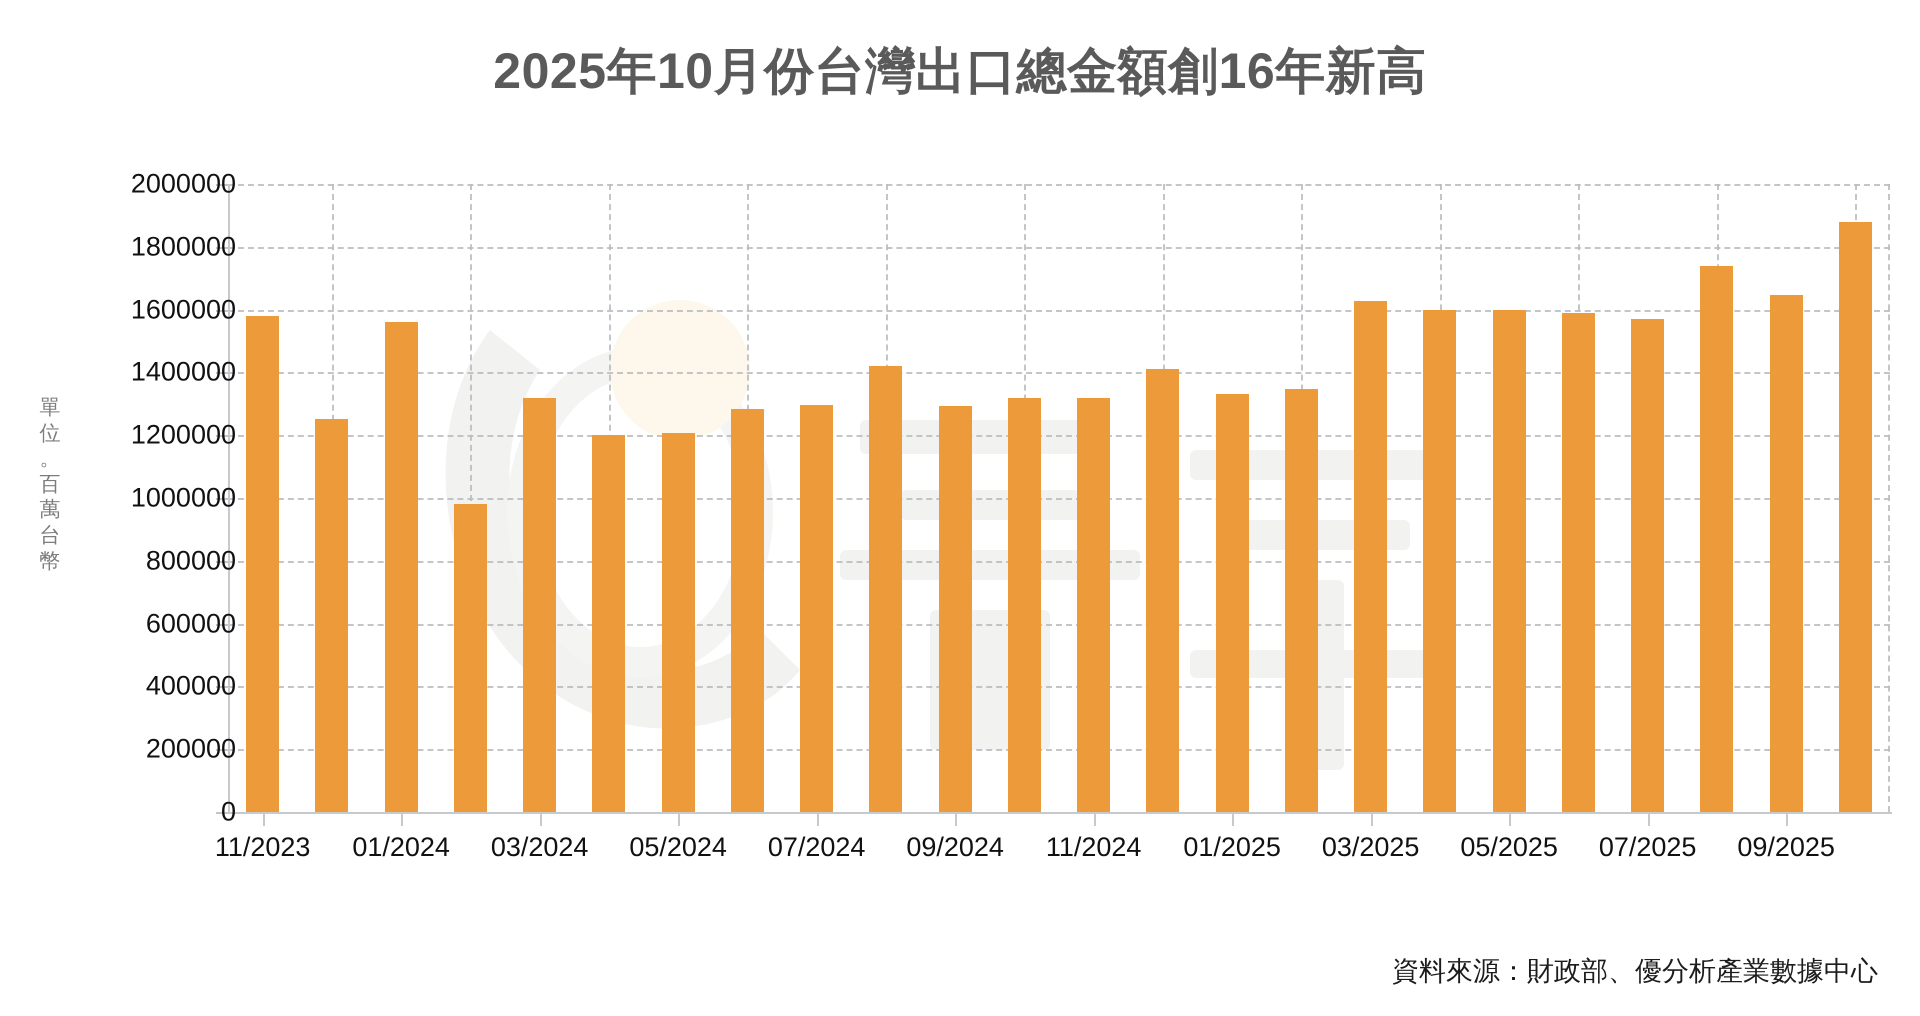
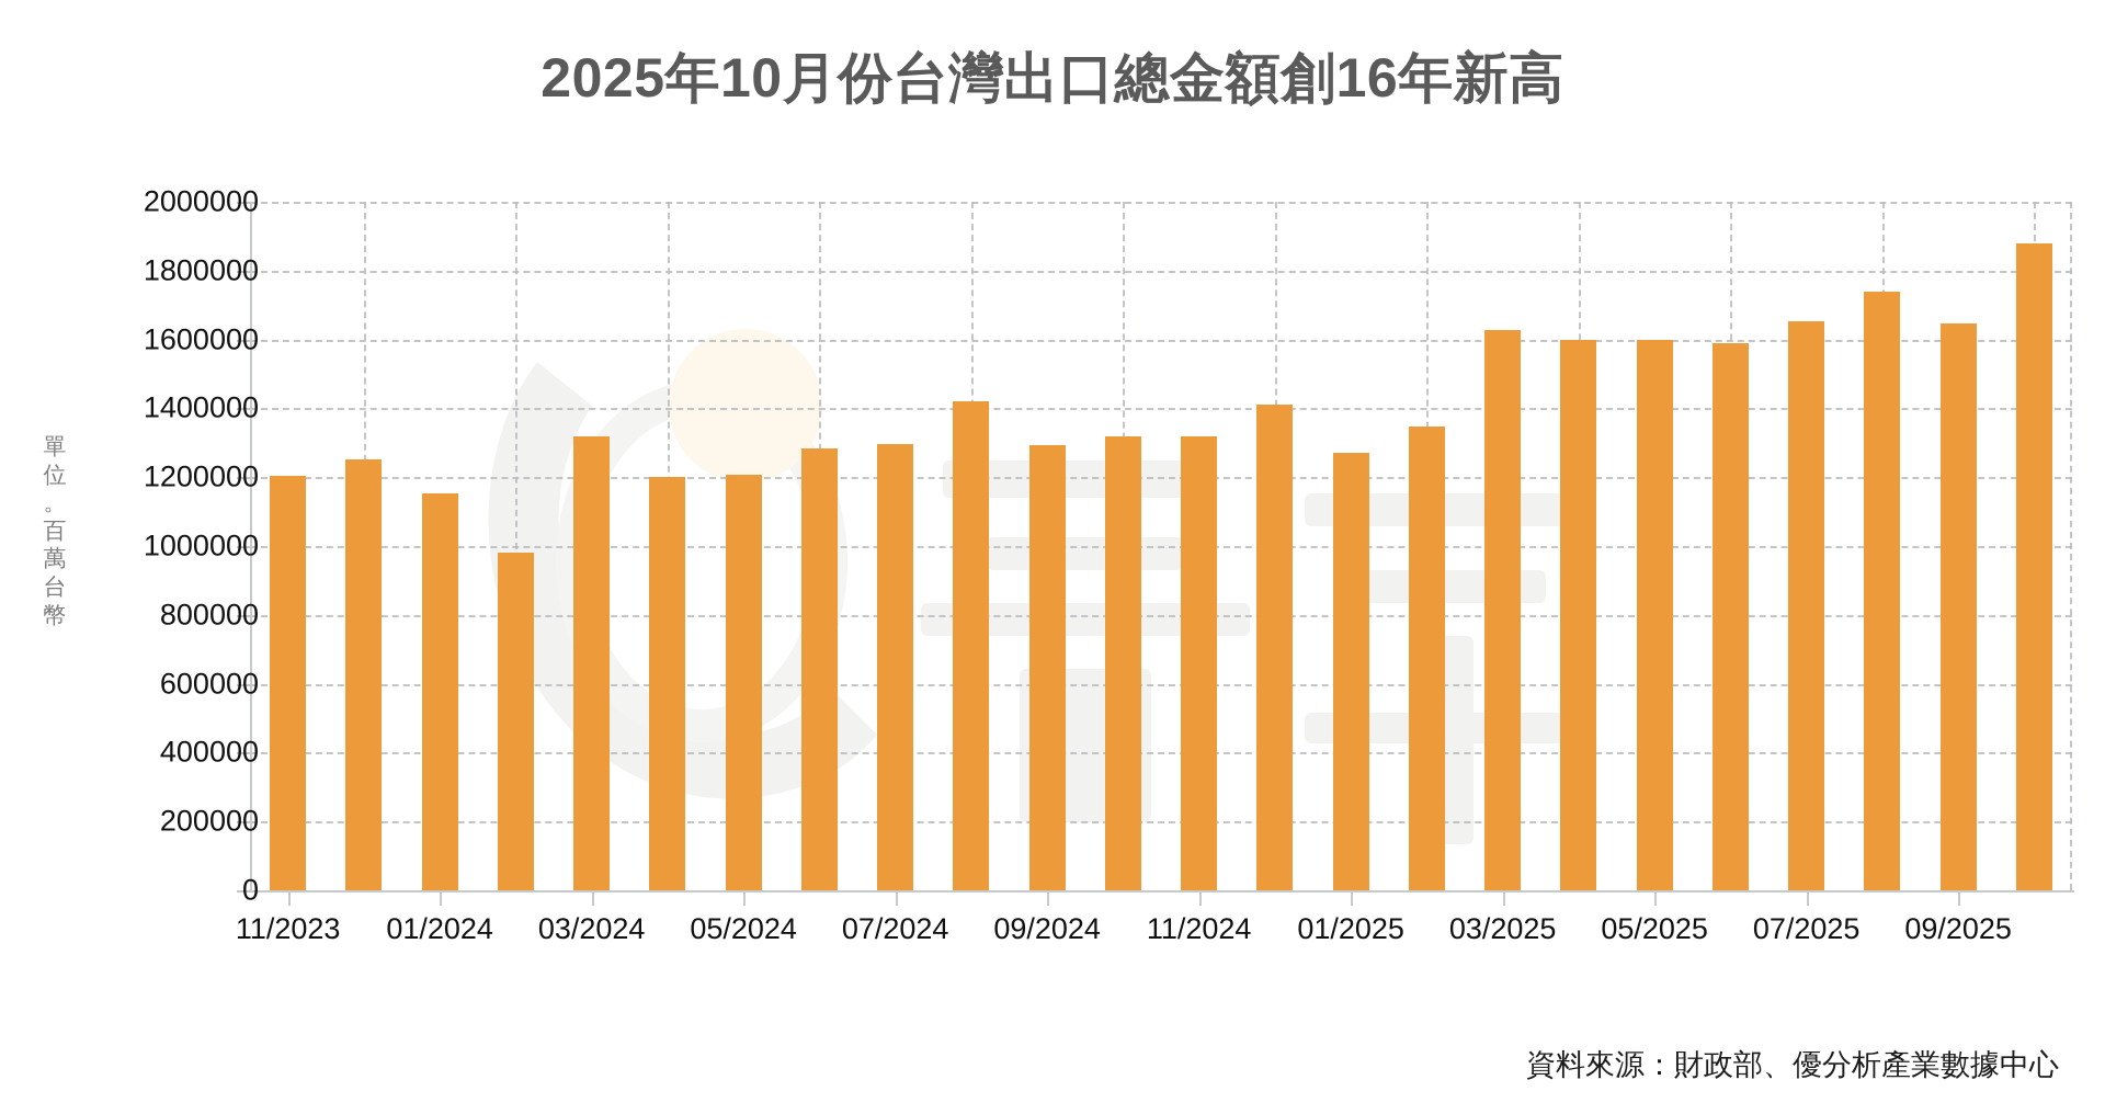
11/2023: 1580000 -> 1200000
01/2024: 1560000 -> 1150000
01/2025: 1330000 -> 1270000
07/2025: 1570000 -> 1650000
